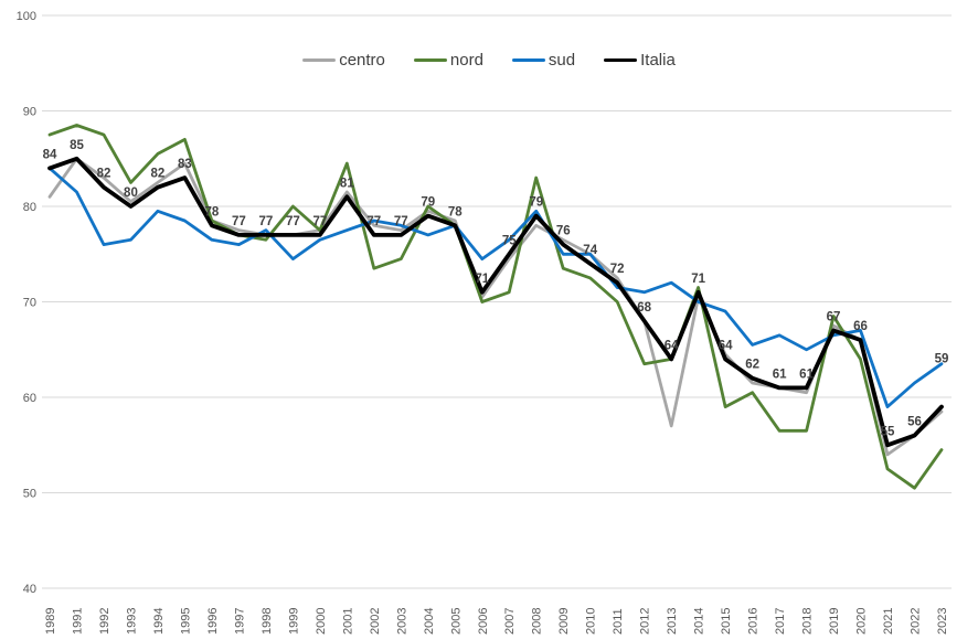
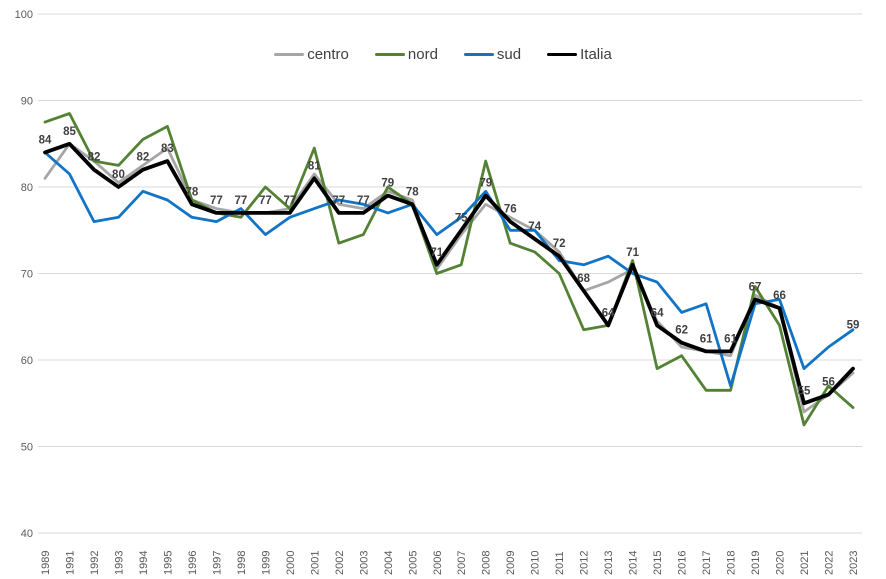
nord/1992: 88 -> 83
centro/2013: 57 -> 69
sud/2018: 65 -> 57
nord/2022: 50 -> 57
